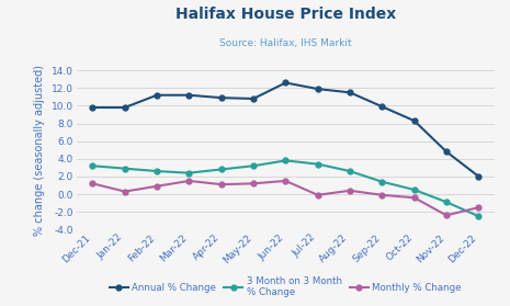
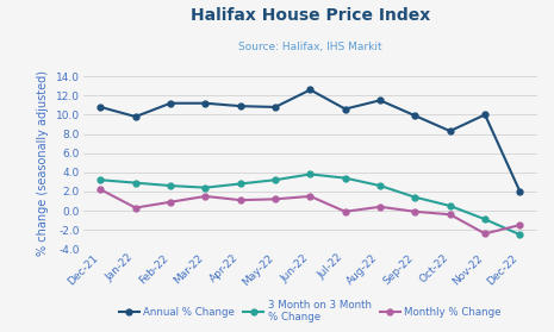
Annual % Change/Dec-21: 9.8 -> 10.8
Monthly % Change/Dec-21: 1.2 -> 2.2
Annual % Change/Jul-22: 11.9 -> 10.6
Annual % Change/Nov-22: 4.8 -> 10.0
